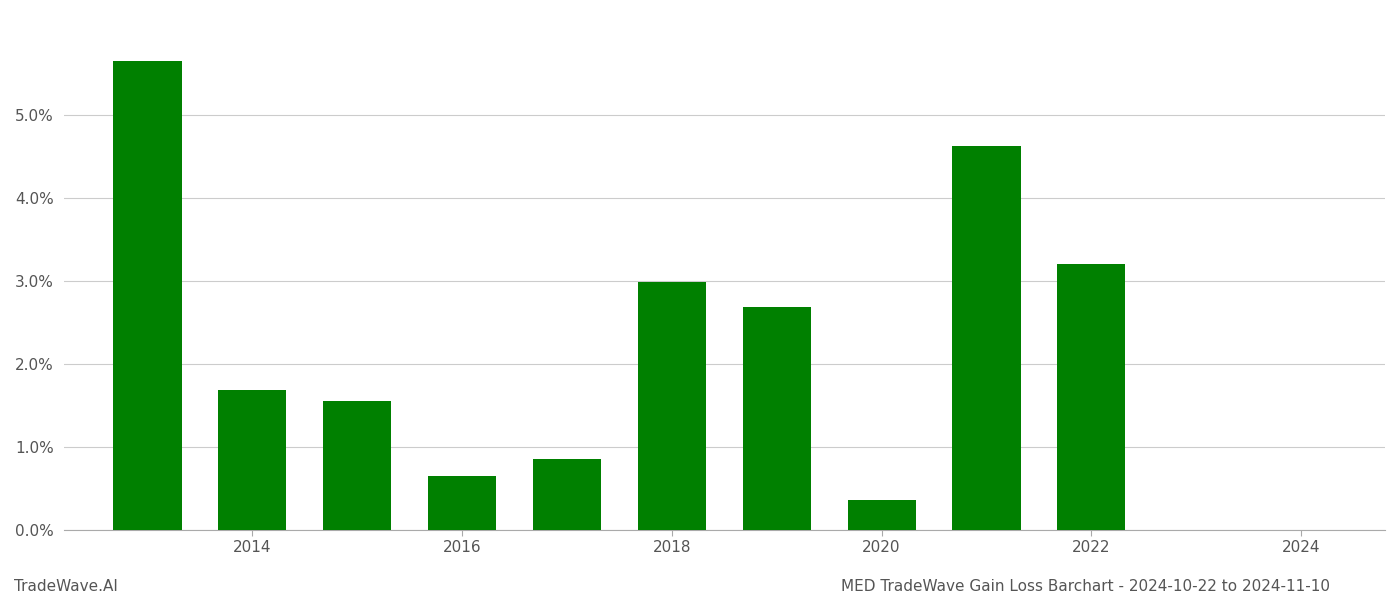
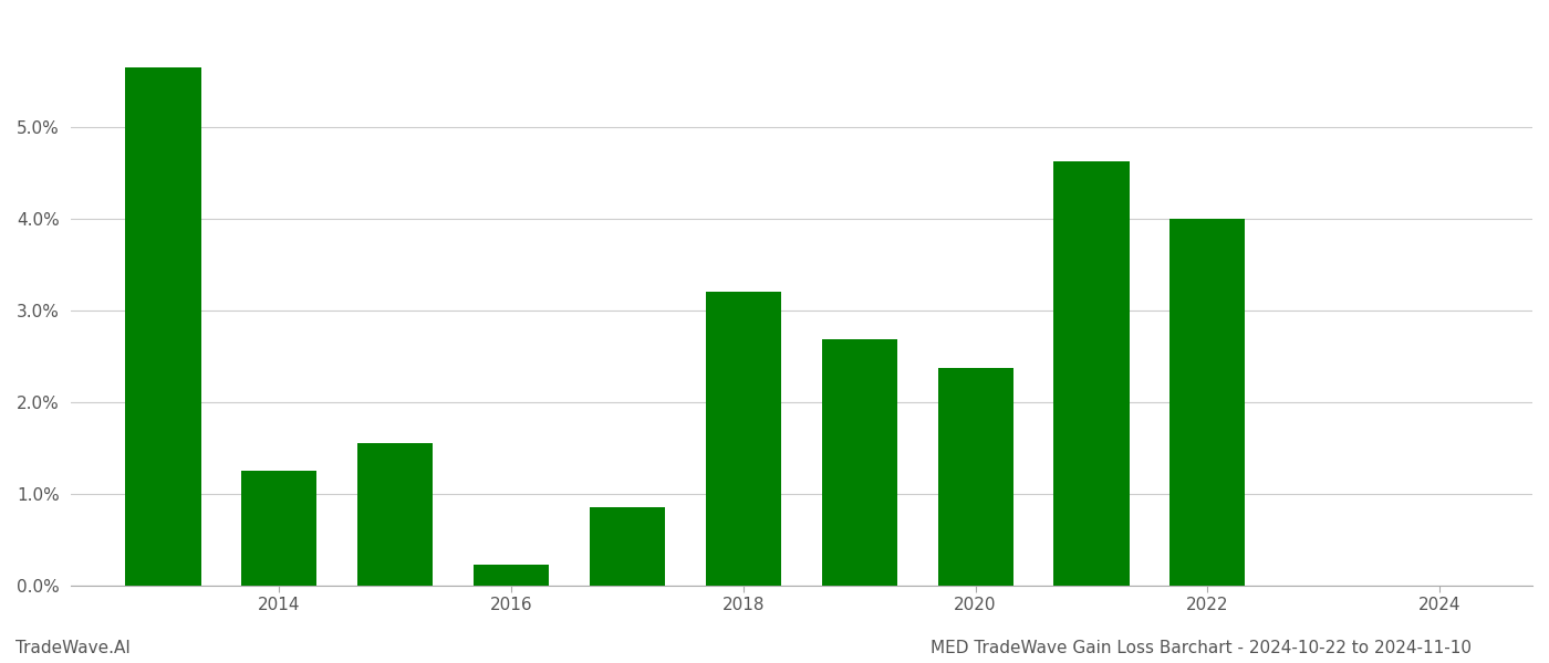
2014: 1.68% -> 1.25%
2016: 0.64% -> 0.22%
2018: 2.98% -> 3.20%
2020: 0.36% -> 2.37%
2022: 3.20% -> 4.00%
